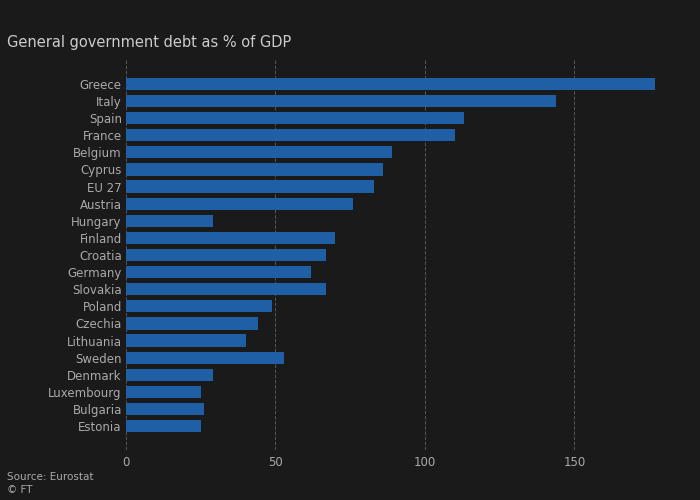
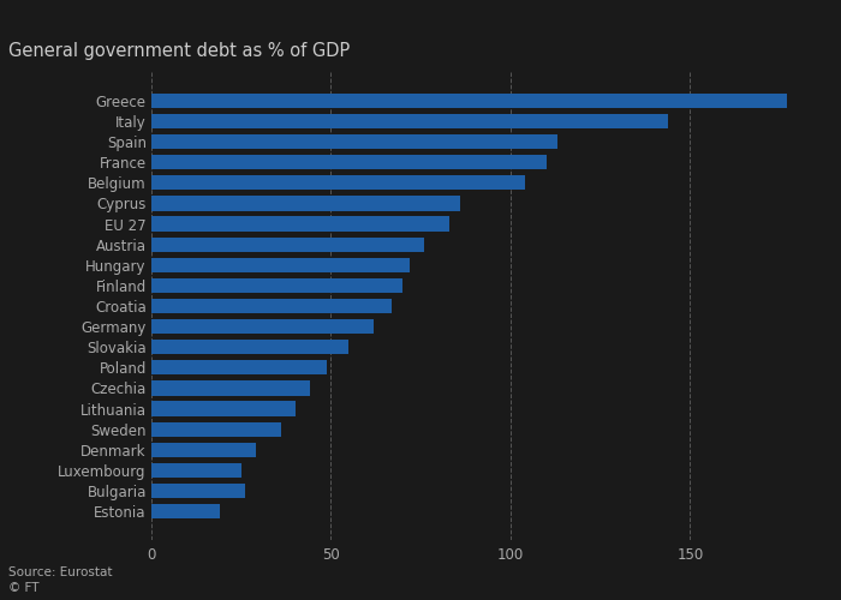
Belgium: 89 -> 104
Hungary: 29 -> 72
Slovakia: 67 -> 55
Sweden: 53 -> 36
Estonia: 25 -> 19
